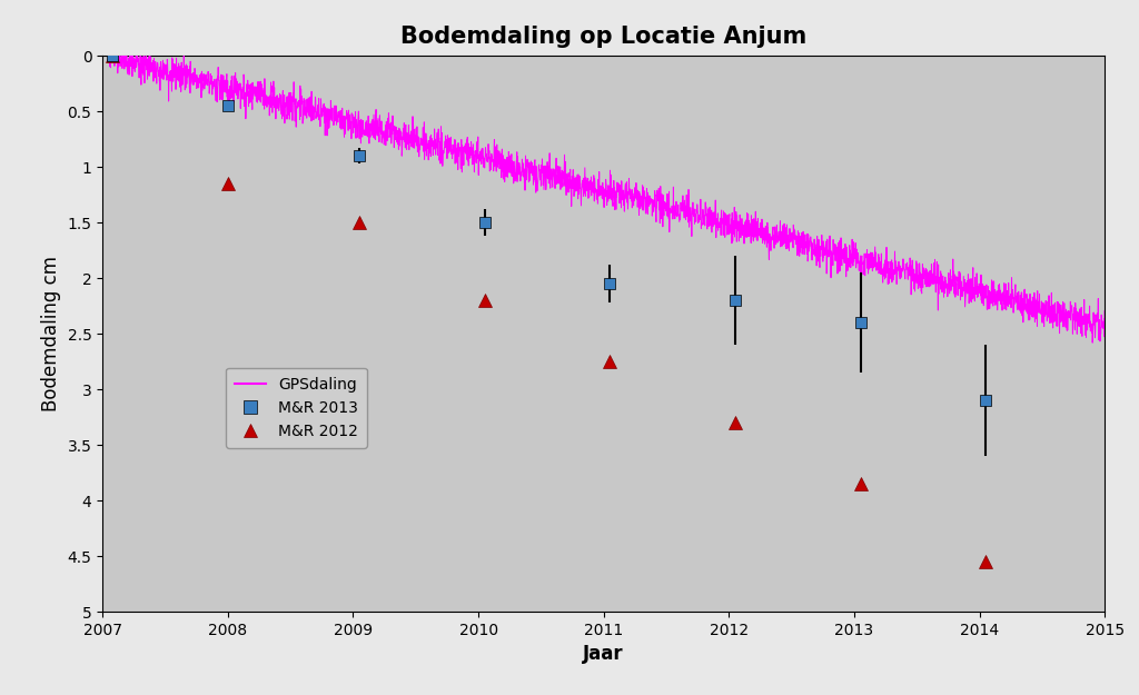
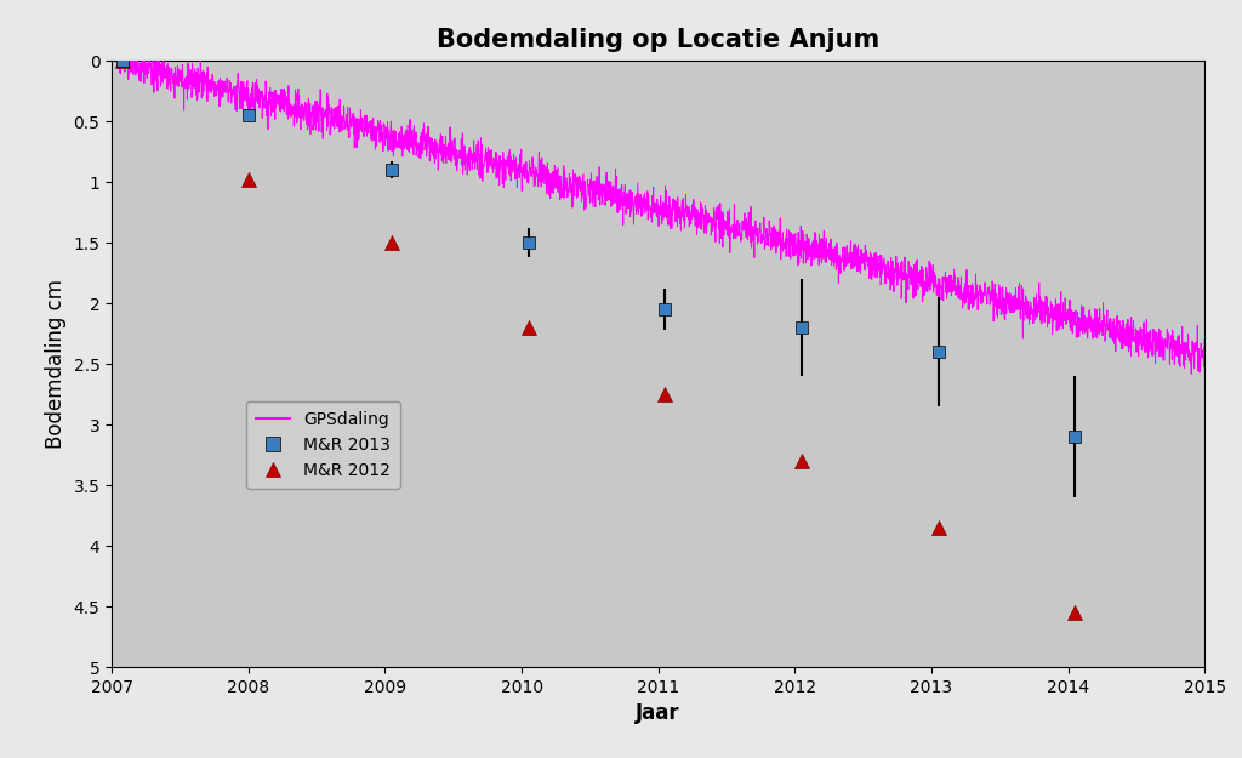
M&R 2012/2008: 1.15 -> 0.98
